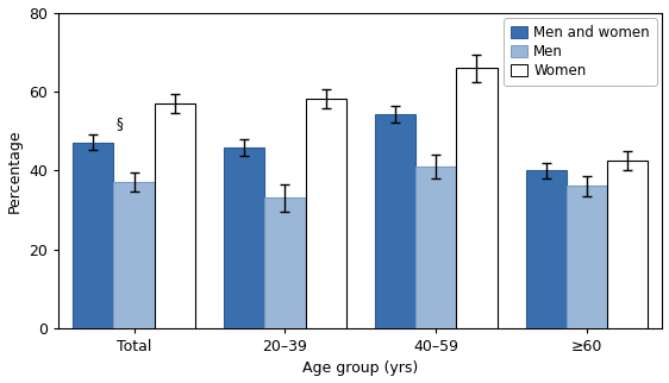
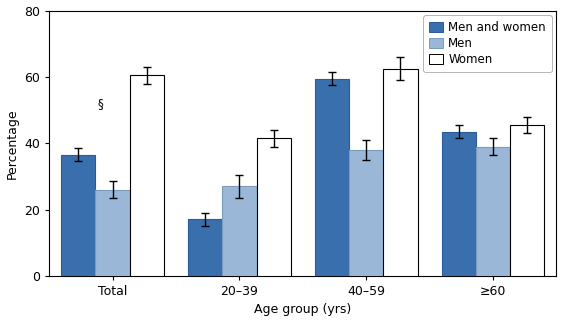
Men and women/Total: 47.1 -> 36.5
Men/Total: 37 -> 26
Women/Total: 57.0 -> 60.5
Men and women/20–39: 45.8 -> 17.0
Men/20–39: 33 -> 27
Women/20–39: 58.2 -> 41.5
Men and women/40–59: 54.2 -> 59.5
Men/40–59: 41 -> 38
Women/40–59: 65.9 -> 62.5
Men and women/≥60: 40.0 -> 43.5
Men/≥60: 36 -> 39
Women/≥60: 42.5 -> 45.5
